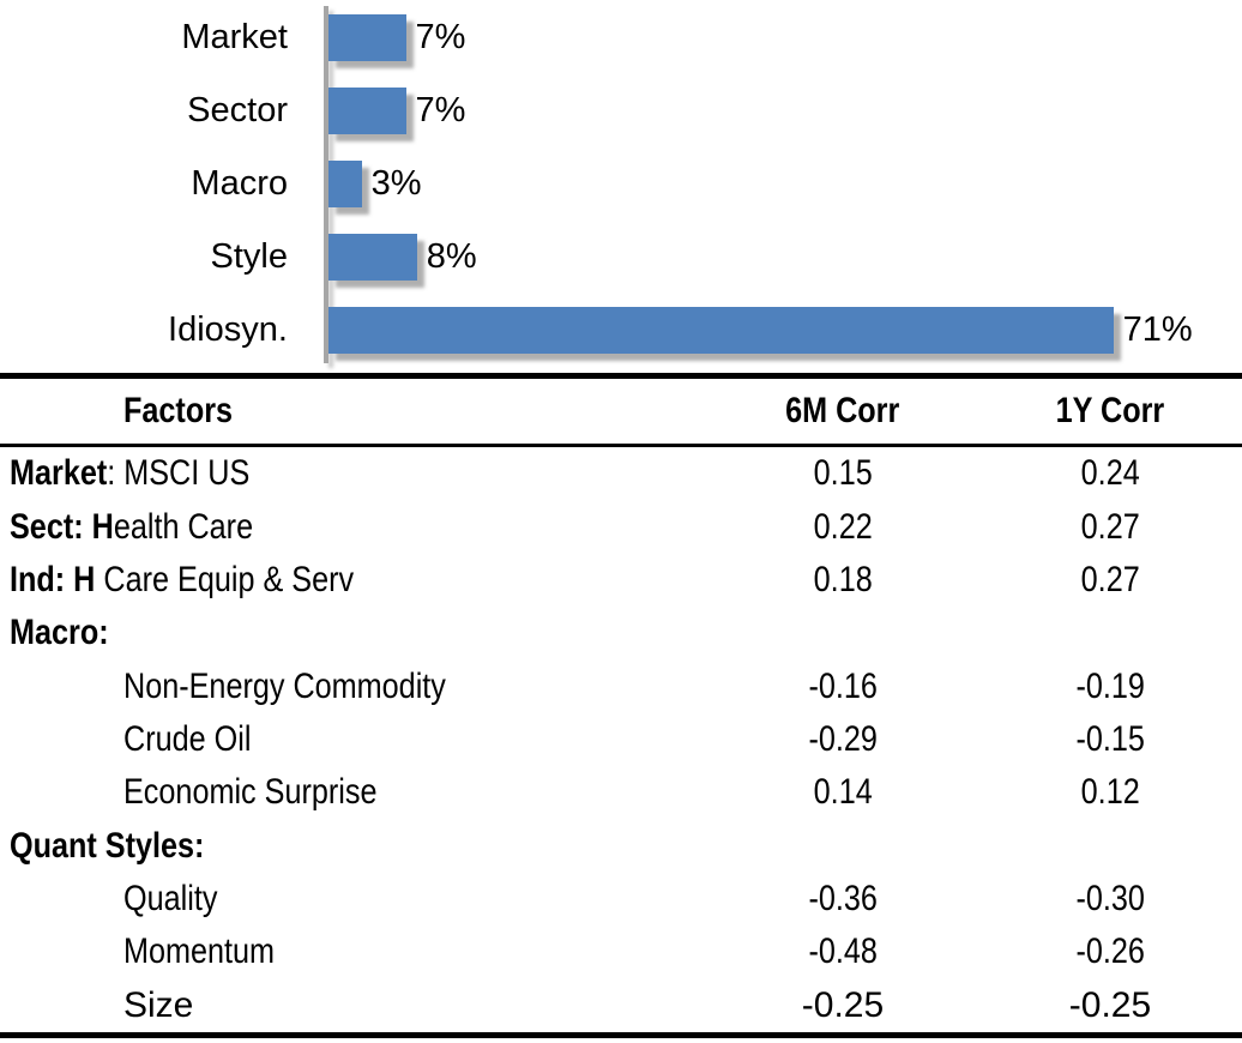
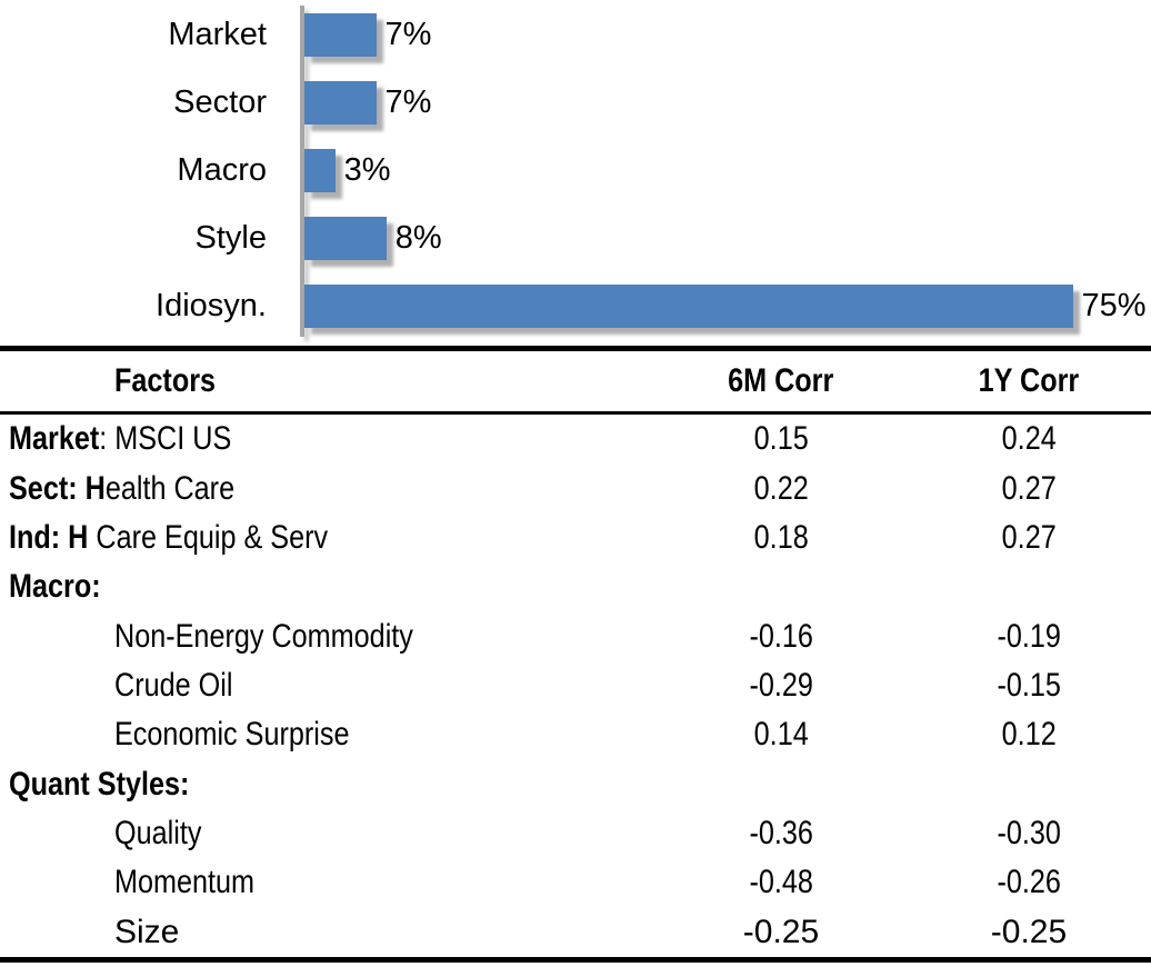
Idiosyn.: 71% -> 75%
